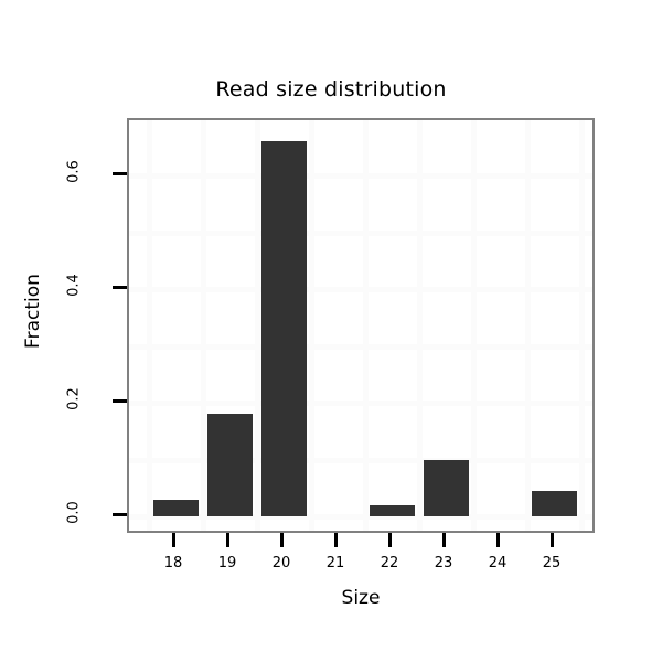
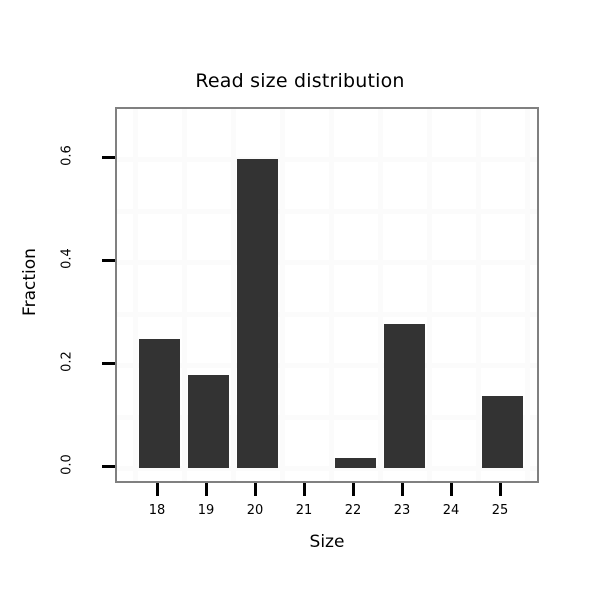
18: 0.03 -> 0.25
20: 0.66 -> 0.60
23: 0.10 -> 0.28
25: 0.04 -> 0.14
